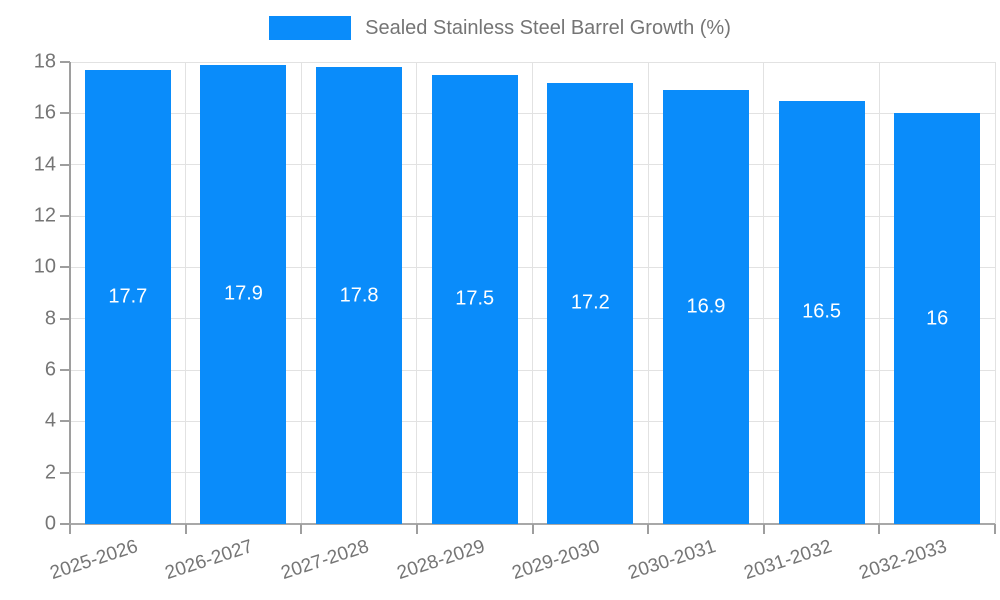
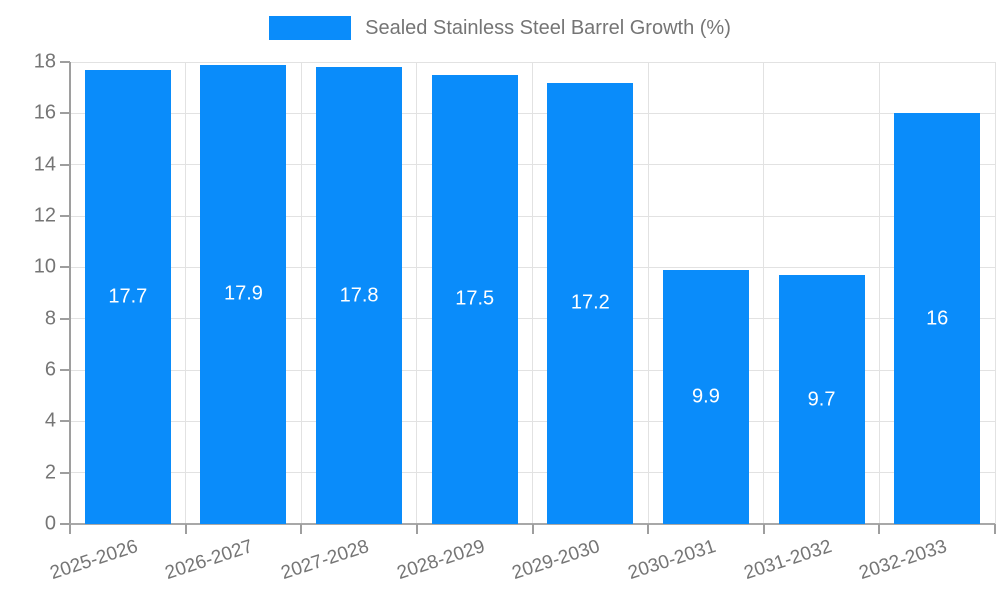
2030-2031: 16.9 -> 9.9
2031-2032: 16.5 -> 9.7
